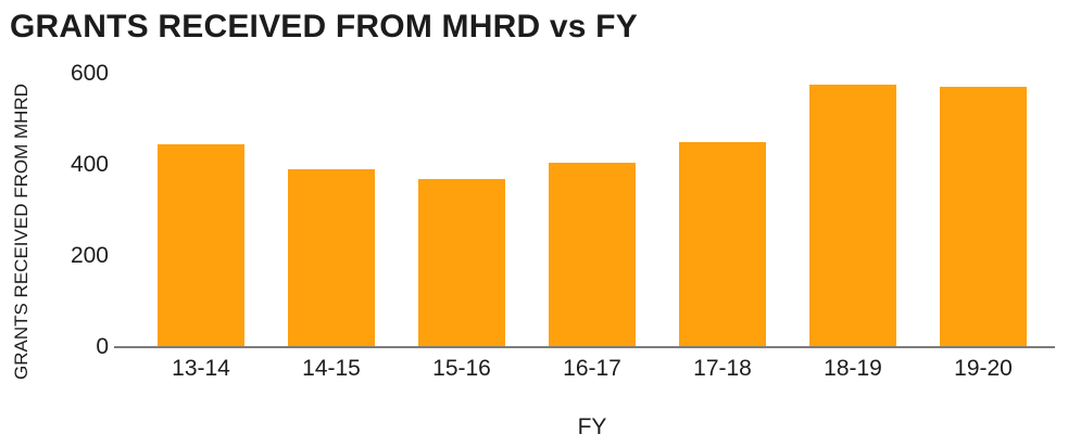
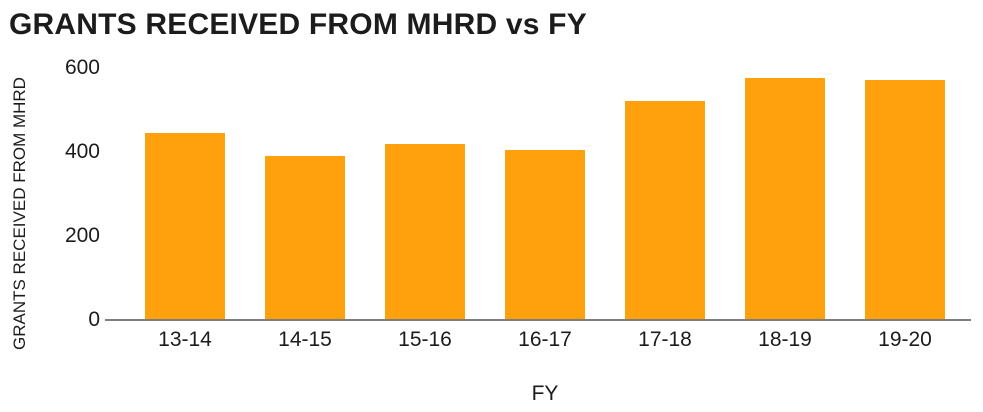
15-16: 370 -> 420
17-18: 450 -> 520
